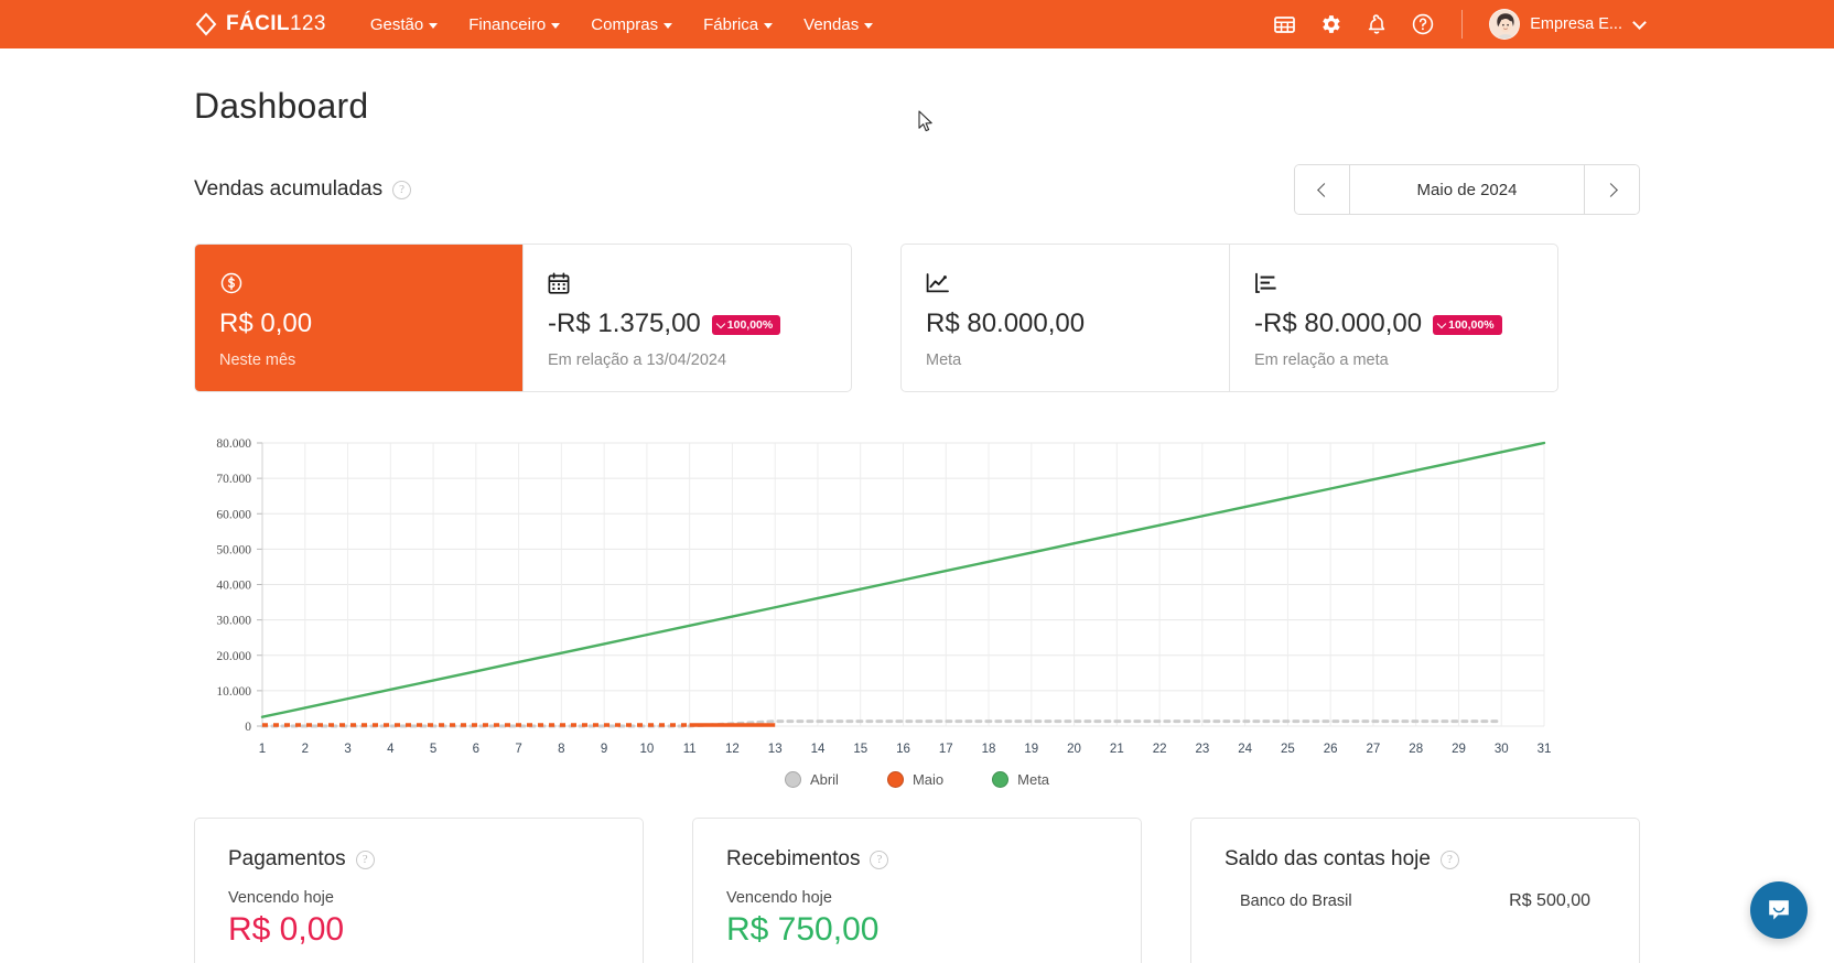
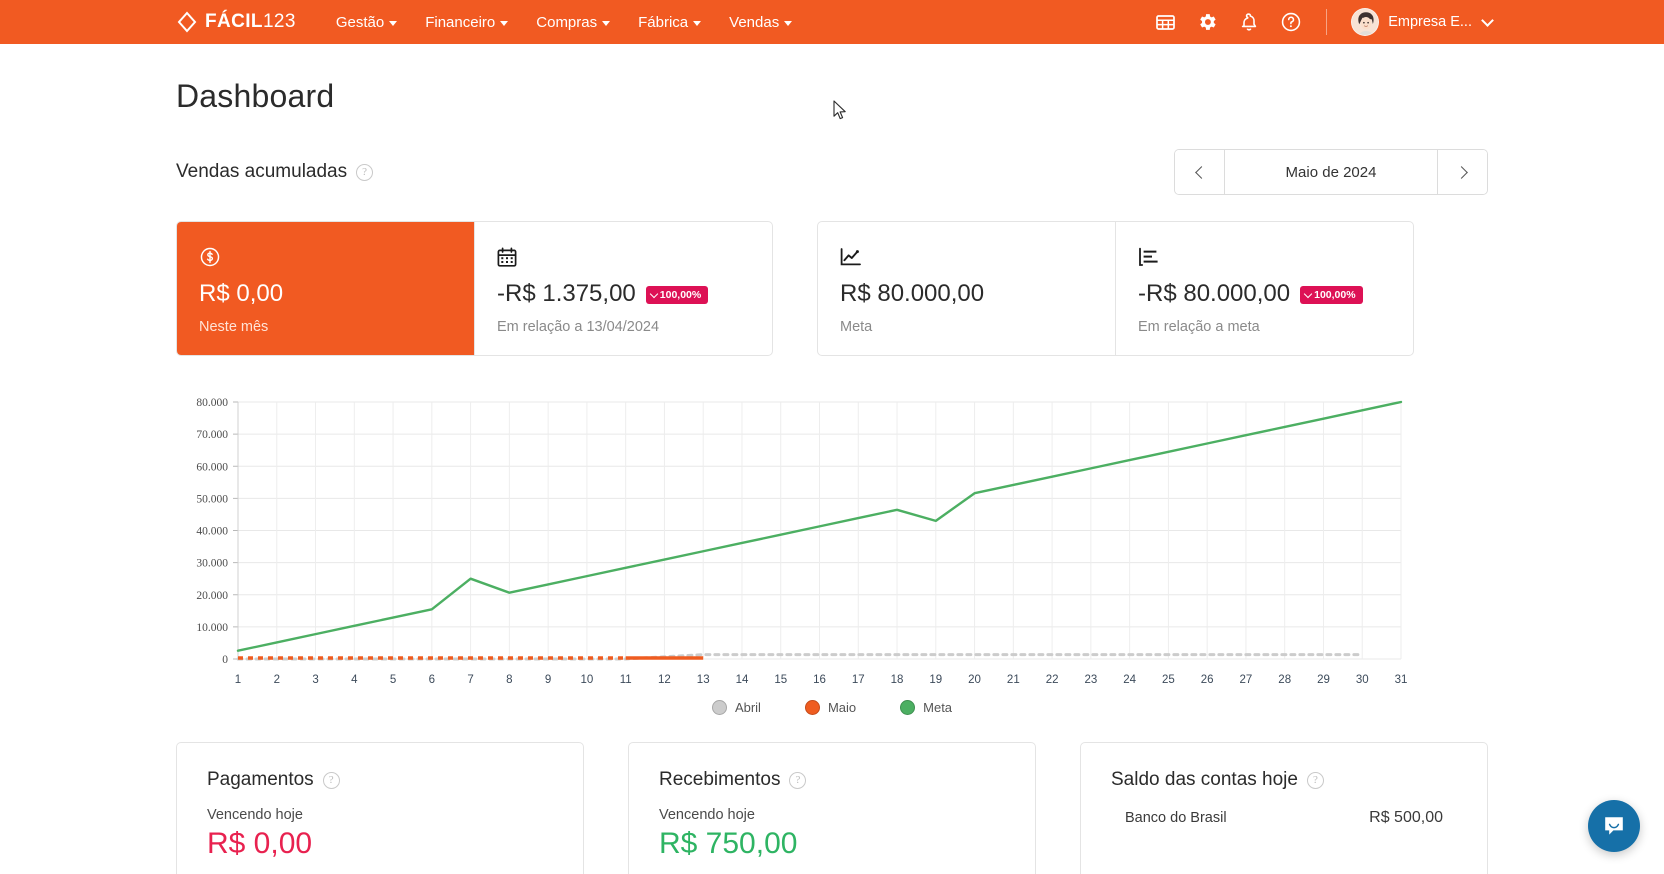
Meta/7: 18000 -> 25000
Meta/19: 49000 -> 43000
